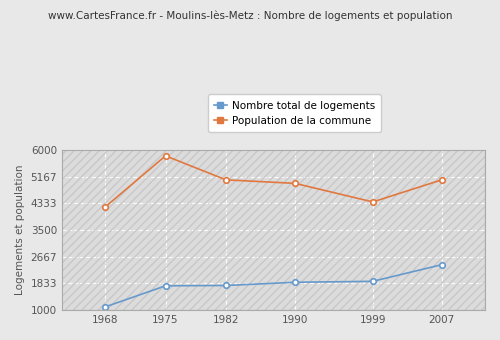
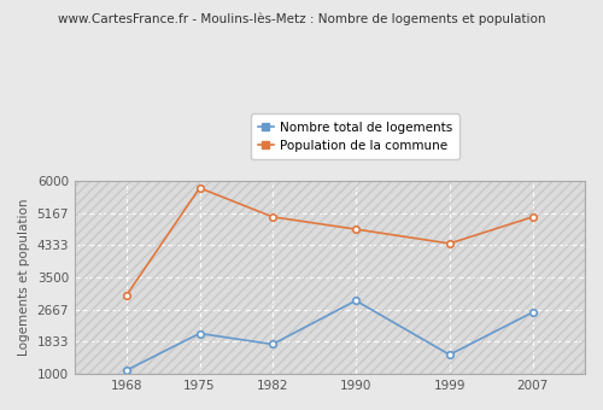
Population de la commune/1968: 4220 -> 3050
Nombre total de logements/1975: 1760 -> 2050
Nombre total de logements/1990: 1870 -> 2900
Population de la commune/1990: 4960 -> 4750
Nombre total de logements/1999: 1900 -> 1500
Nombre total de logements/2007: 2420 -> 2600
